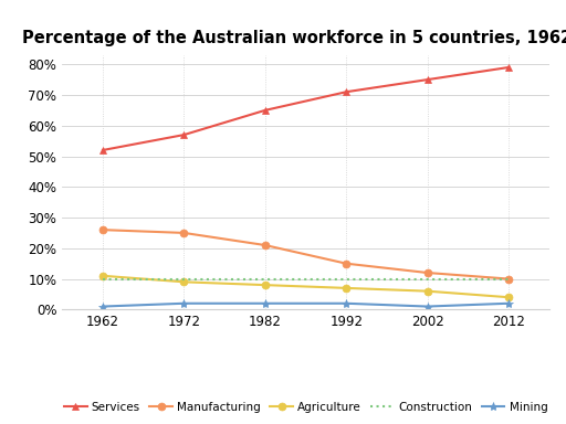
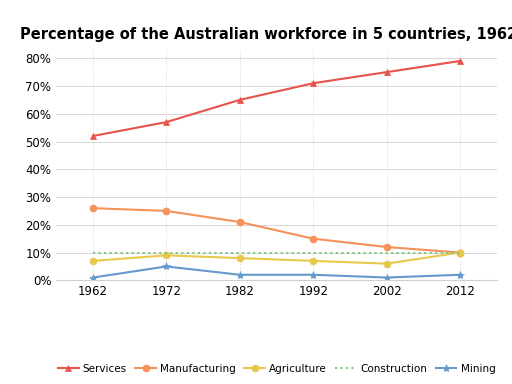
Agriculture/1962: 11% -> 7%
Mining/1972: 2% -> 5%
Agriculture/2012: 4% -> 10%
